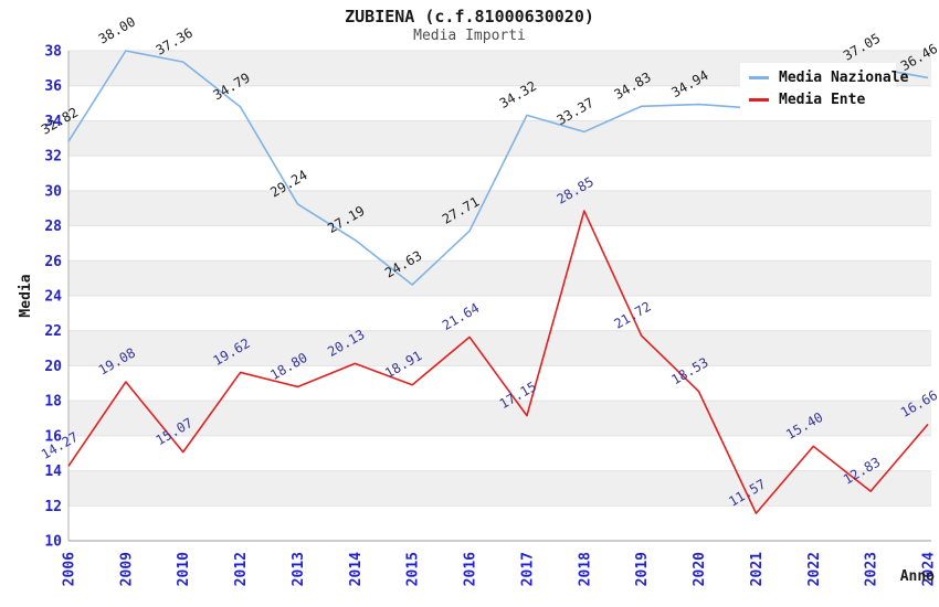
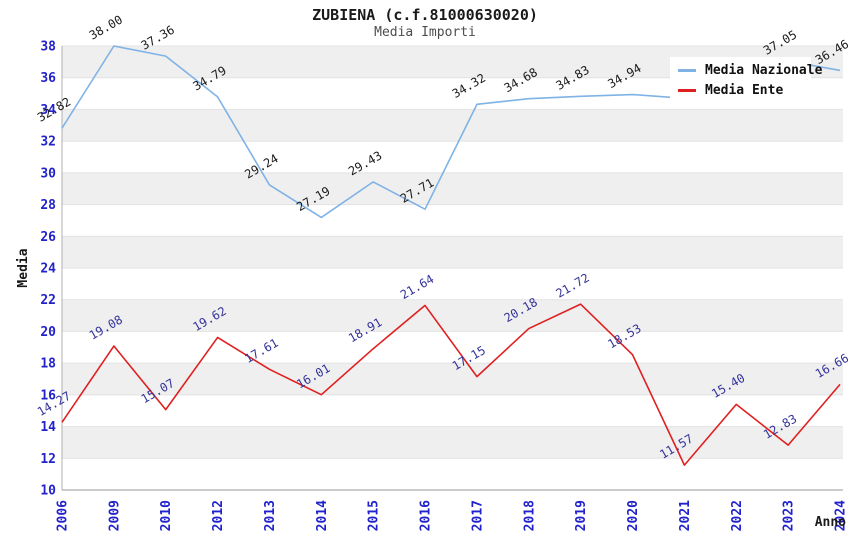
Media Ente/2013: 18.80 -> 17.61
Media Ente/2014: 20.13 -> 16.01
Media Nazionale/2015: 24.63 -> 29.43
Media Nazionale/2018: 33.37 -> 34.68
Media Ente/2018: 28.85 -> 20.18
